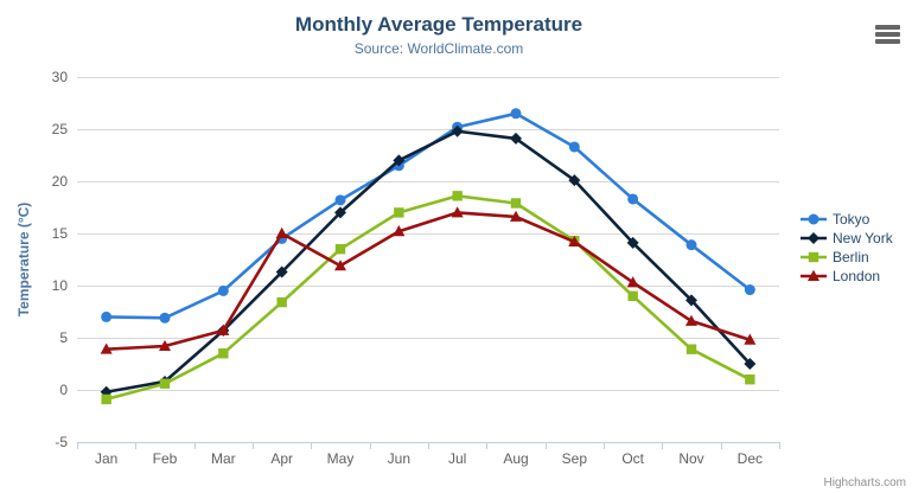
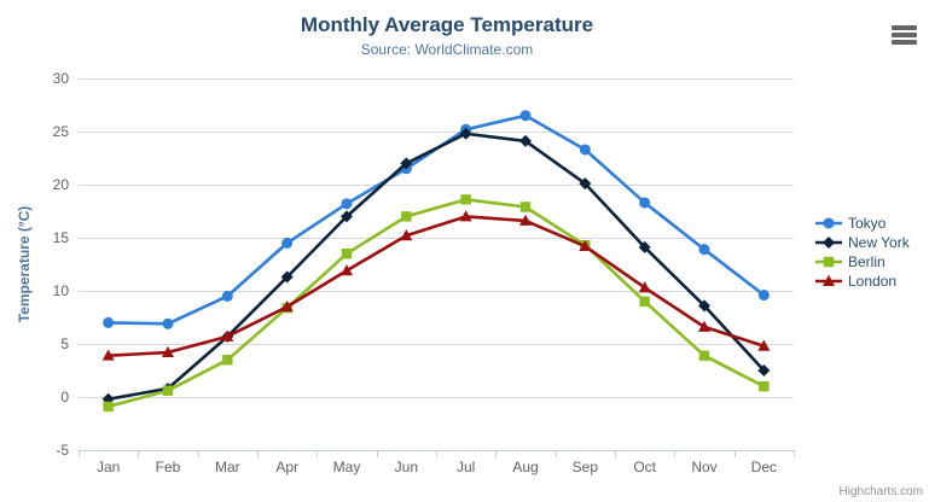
London/Apr: 15 -> 8
